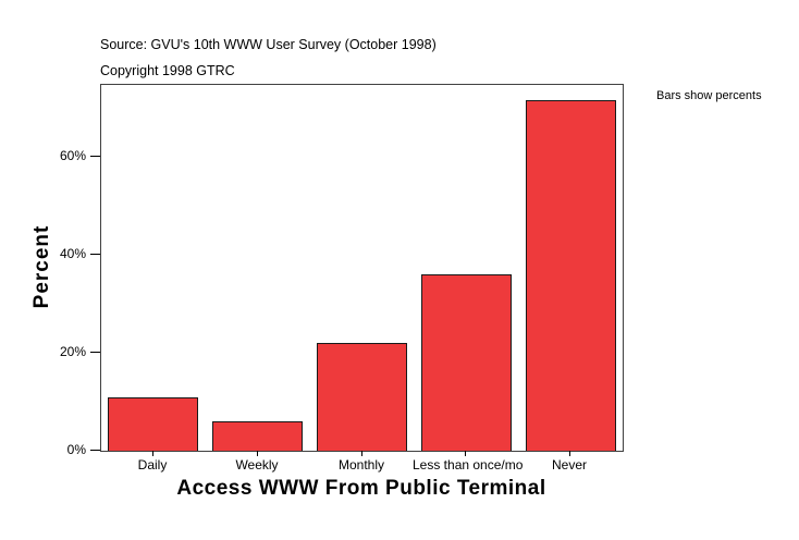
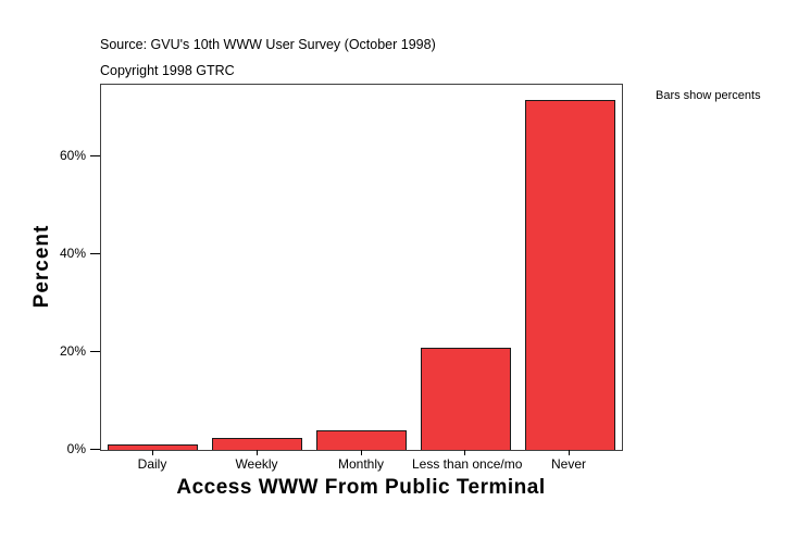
Daily: 11% -> 1%
Weekly: 6% -> 2%
Monthly: 22% -> 4%
Less than once/mo: 36% -> 21%
